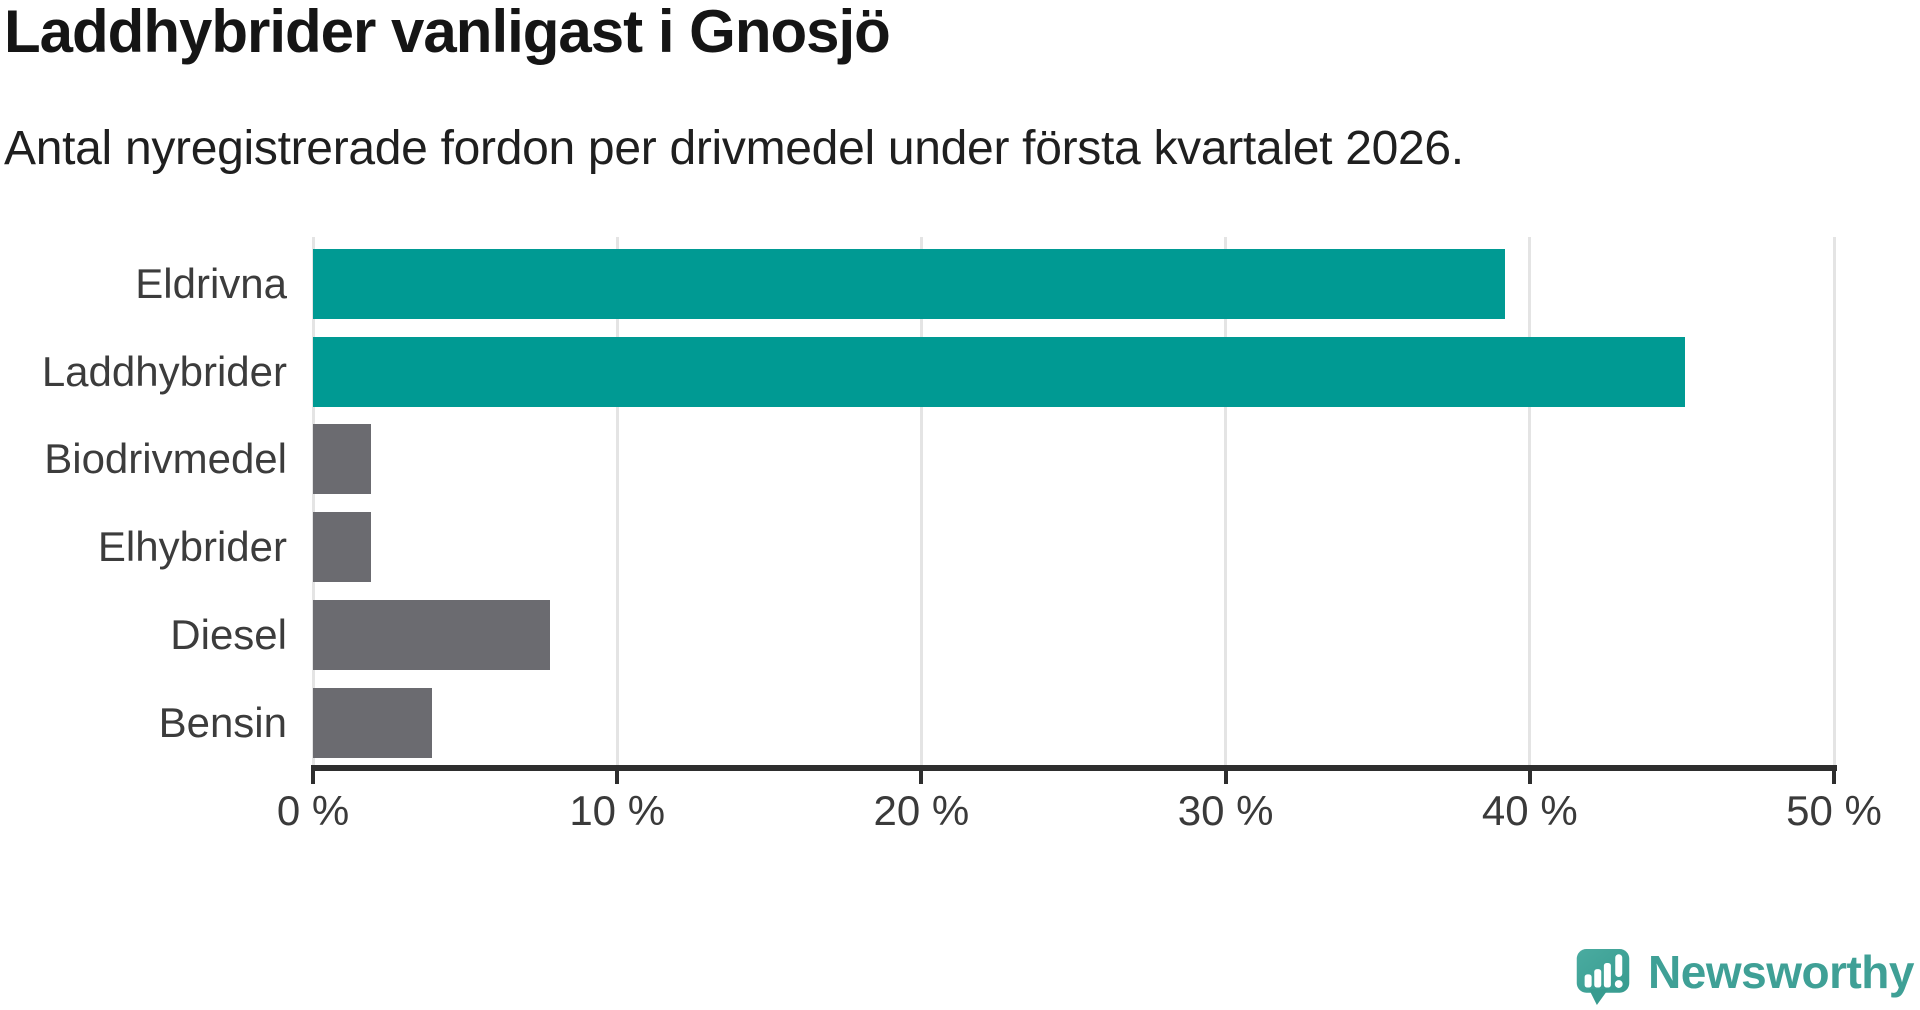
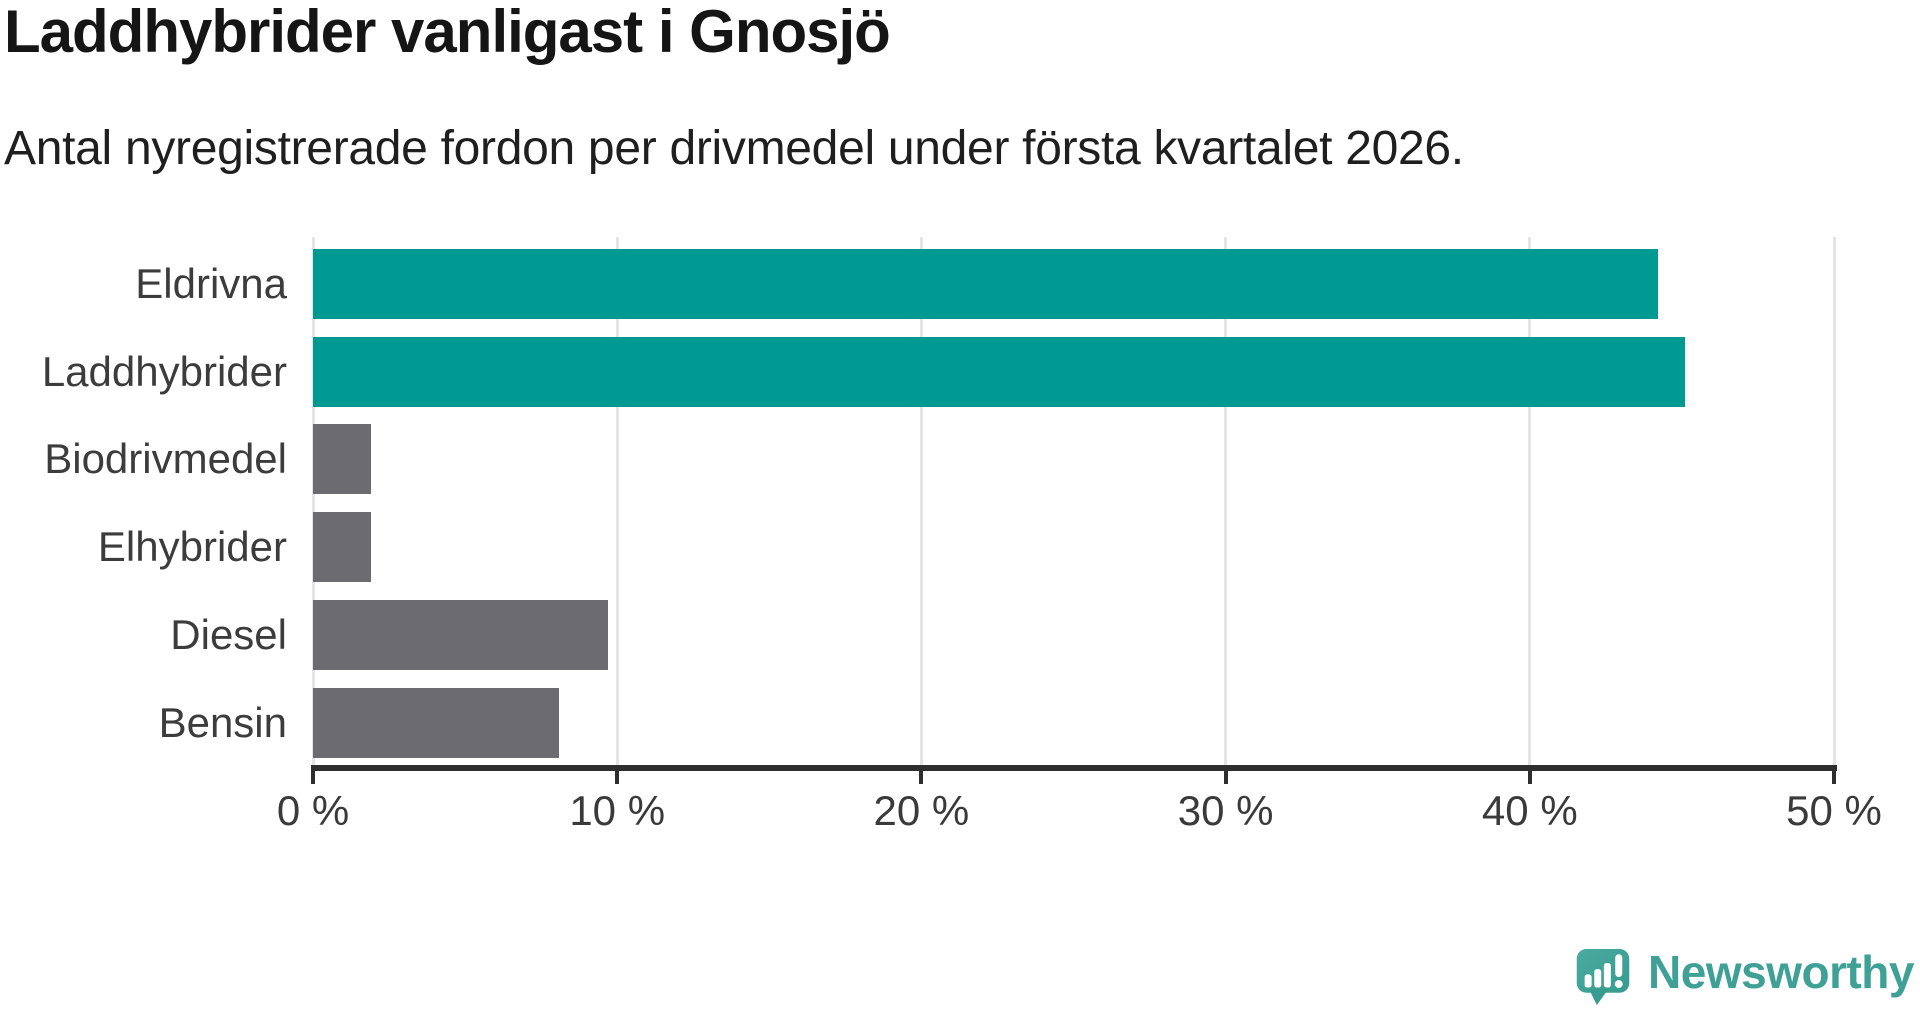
Eldrivna: 39.2% -> 44.2%
Diesel: 7.8% -> 9.7%
Bensin: 3.9% -> 8.1%
